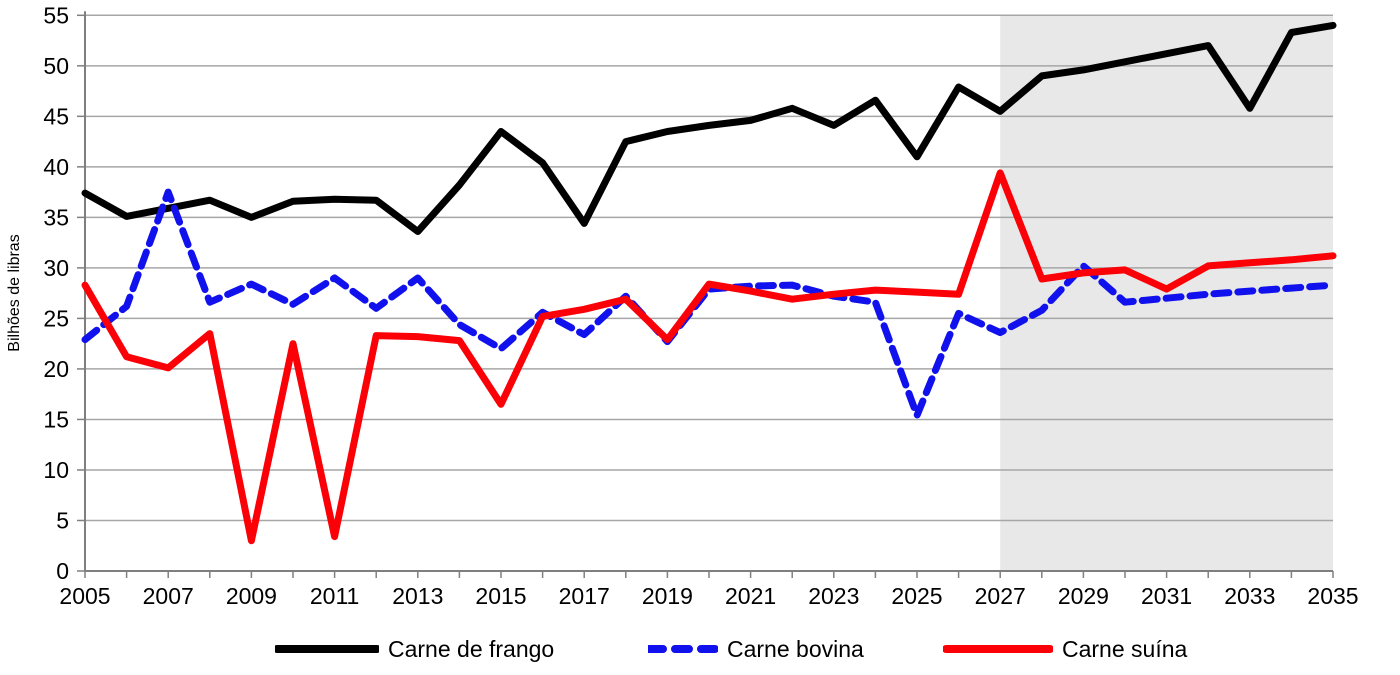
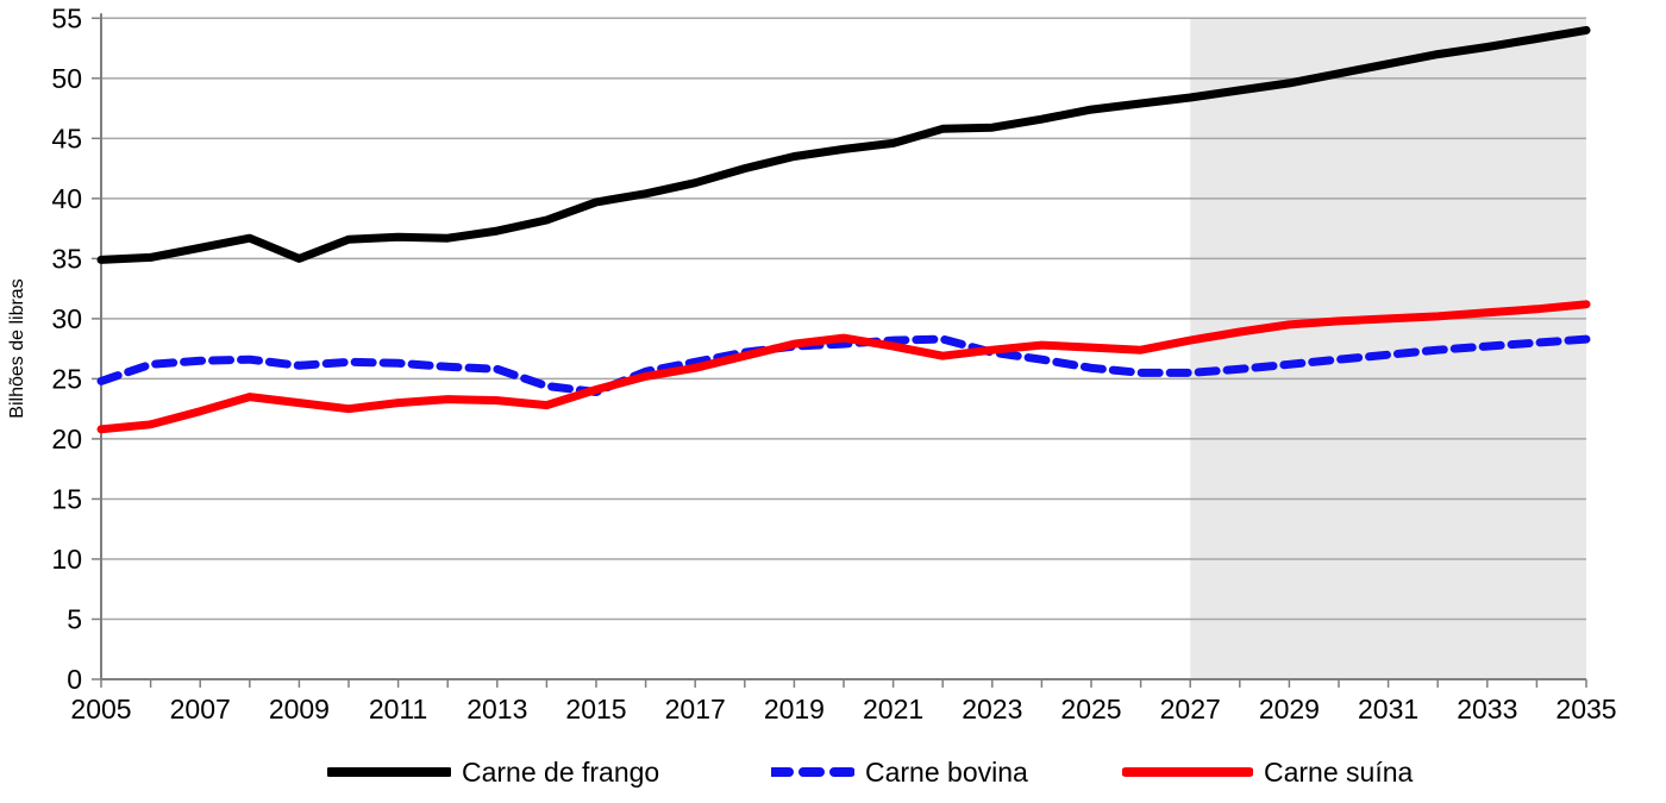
Carne de frango/2005: 37.4 -> 34.9
Carne bovina/2005: 22.9 -> 24.8
Carne suína/2005: 28.3 -> 20.8
Carne bovina/2007: 37.5 -> 26.5
Carne suína/2007: 20.1 -> 22.3
Carne bovina/2009: 28.4 -> 26.1
Carne suína/2009: 3.0 -> 23.0
Carne bovina/2011: 29.0 -> 26.3
Carne suína/2011: 3.4 -> 23.0
Carne de frango/2013: 33.6 -> 37.3
Carne bovina/2013: 29.0 -> 25.8
Carne de frango/2015: 43.5 -> 39.7
Carne bovina/2015: 22.0 -> 23.9
Carne suína/2015: 16.5 -> 24.1
Carne de frango/2017: 34.4 -> 41.3
Carne bovina/2017: 23.4 -> 26.4
Carne bovina/2019: 22.7 -> 27.7
Carne suína/2019: 22.9 -> 27.9
Carne de frango/2023: 44.1 -> 45.9
Carne de frango/2025: 41.0 -> 47.4
Carne bovina/2025: 15.4 -> 25.9
Carne de frango/2027: 45.5 -> 48.4
Carne bovina/2027: 23.6 -> 25.5
Carne suína/2027: 39.4 -> 28.2
Carne bovina/2029: 30.2 -> 26.2
Carne suína/2031: 27.9 -> 30.0
Carne de frango/2033: 45.8 -> 52.6
